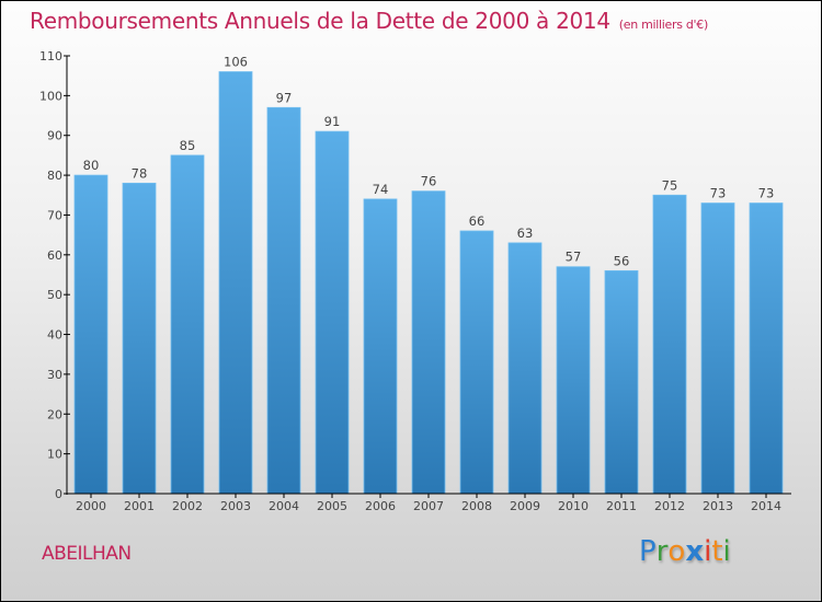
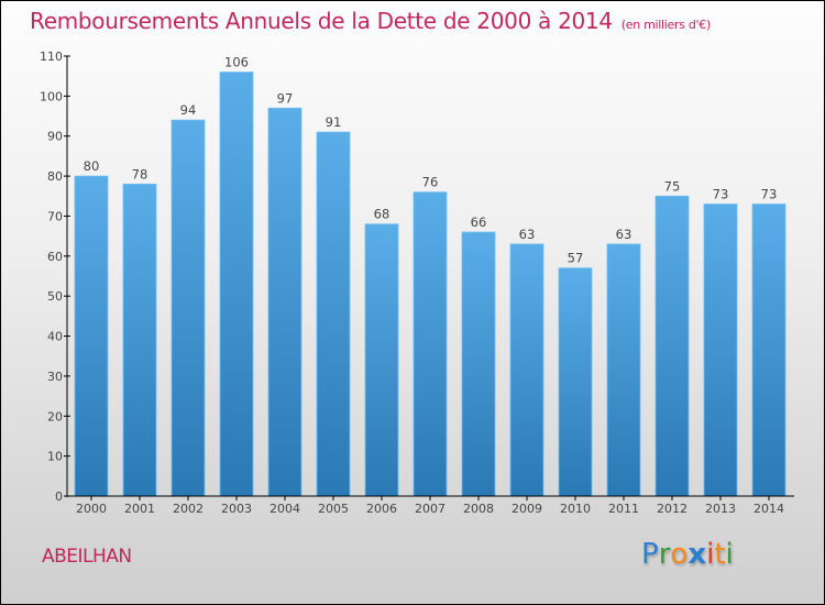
2002: 85 -> 94
2006: 74 -> 68
2011: 56 -> 63
